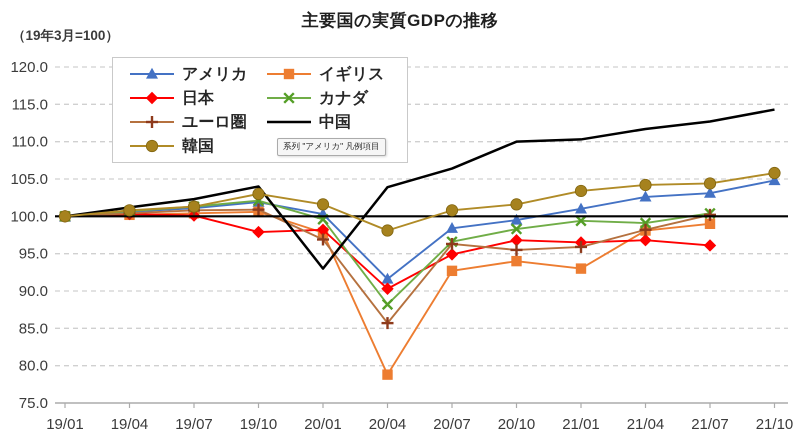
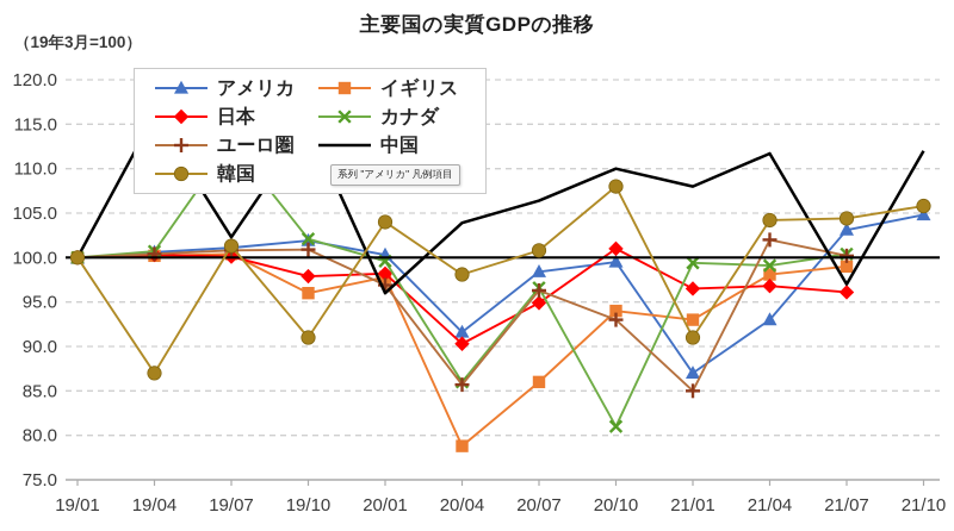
中国/19/04: 101 -> 116
韓国/19/04: 101 -> 87
カナダ/19/07: 101 -> 113
イギリス/19/10: 101 -> 96
中国/19/10: 104 -> 115
韓国/19/10: 103 -> 91
中国/20/01: 93 -> 96
韓国/20/01: 102 -> 104
カナダ/20/04: 88 -> 86
イギリス/20/07: 93 -> 86
日本/20/10: 97 -> 101
カナダ/20/10: 98 -> 81
ユーロ圏/20/10: 96 -> 93
韓国/20/10: 102 -> 108
アメリカ/21/01: 101 -> 87
ユーロ圏/21/01: 96 -> 85
中国/21/01: 110 -> 108
韓国/21/01: 103 -> 91
アメリカ/21/04: 103 -> 93
ユーロ圏/21/04: 98 -> 102
中国/21/07: 113 -> 97
中国/21/10: 114 -> 112
